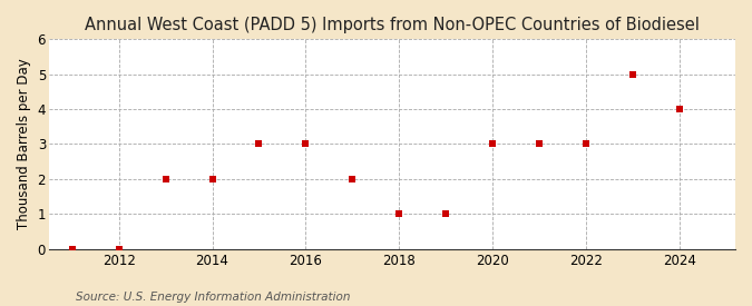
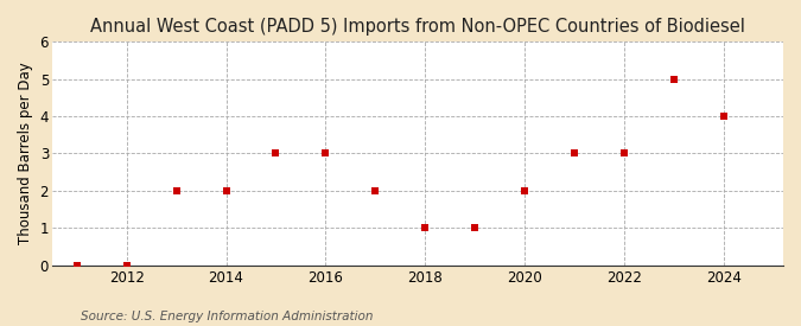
2020: 3 -> 2
